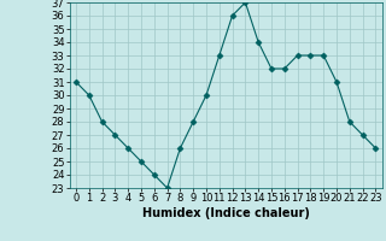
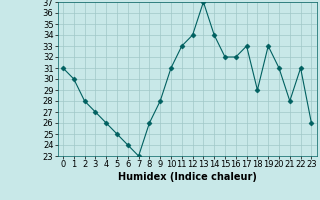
10: 30 -> 31
12: 36 -> 34
18: 33 -> 29
22: 27 -> 31
